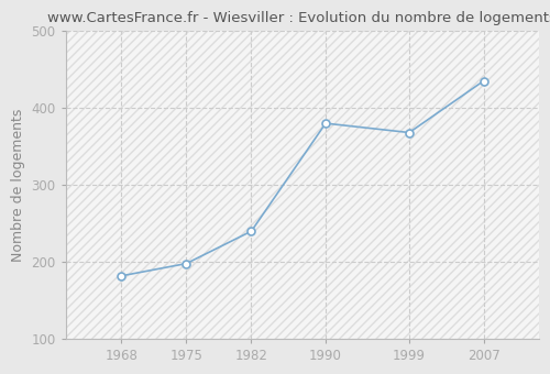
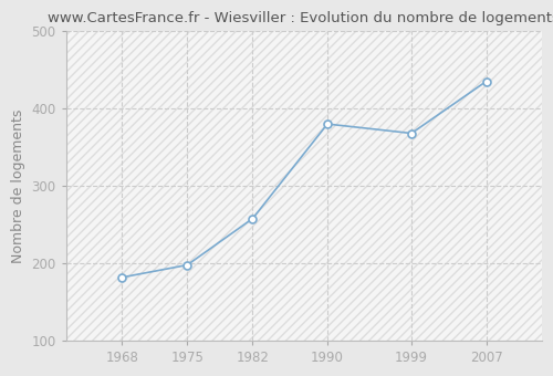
1982: 240 -> 258
